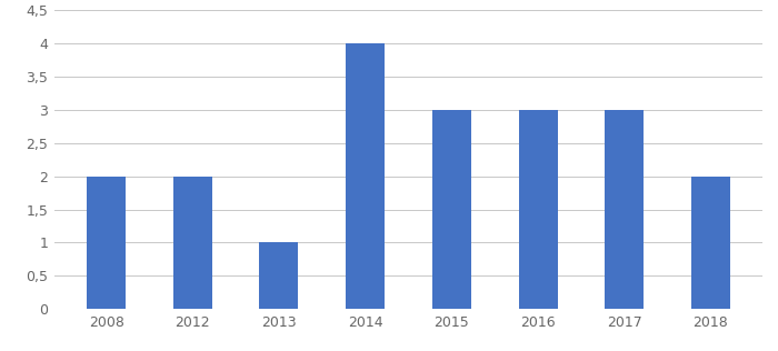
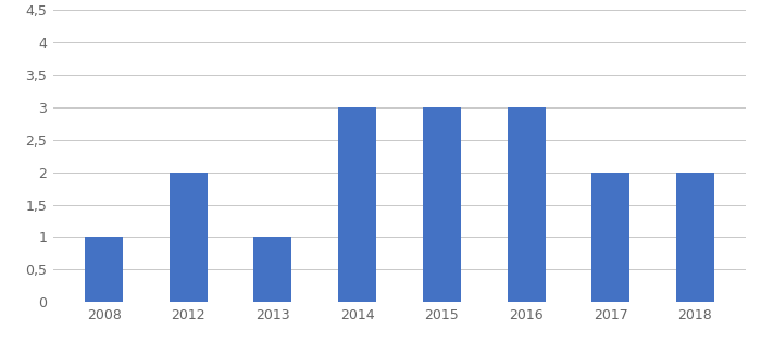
2008: 2 -> 1
2014: 4 -> 3
2017: 3 -> 2
